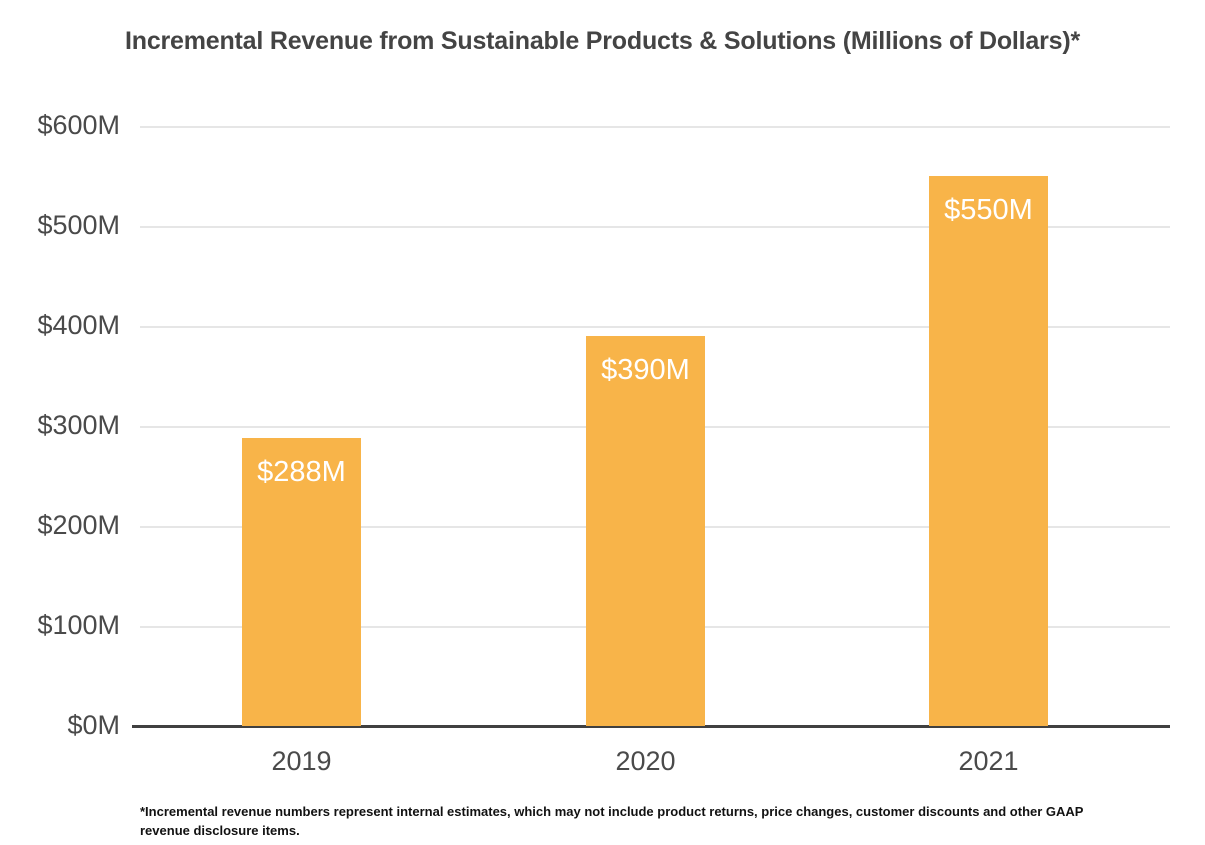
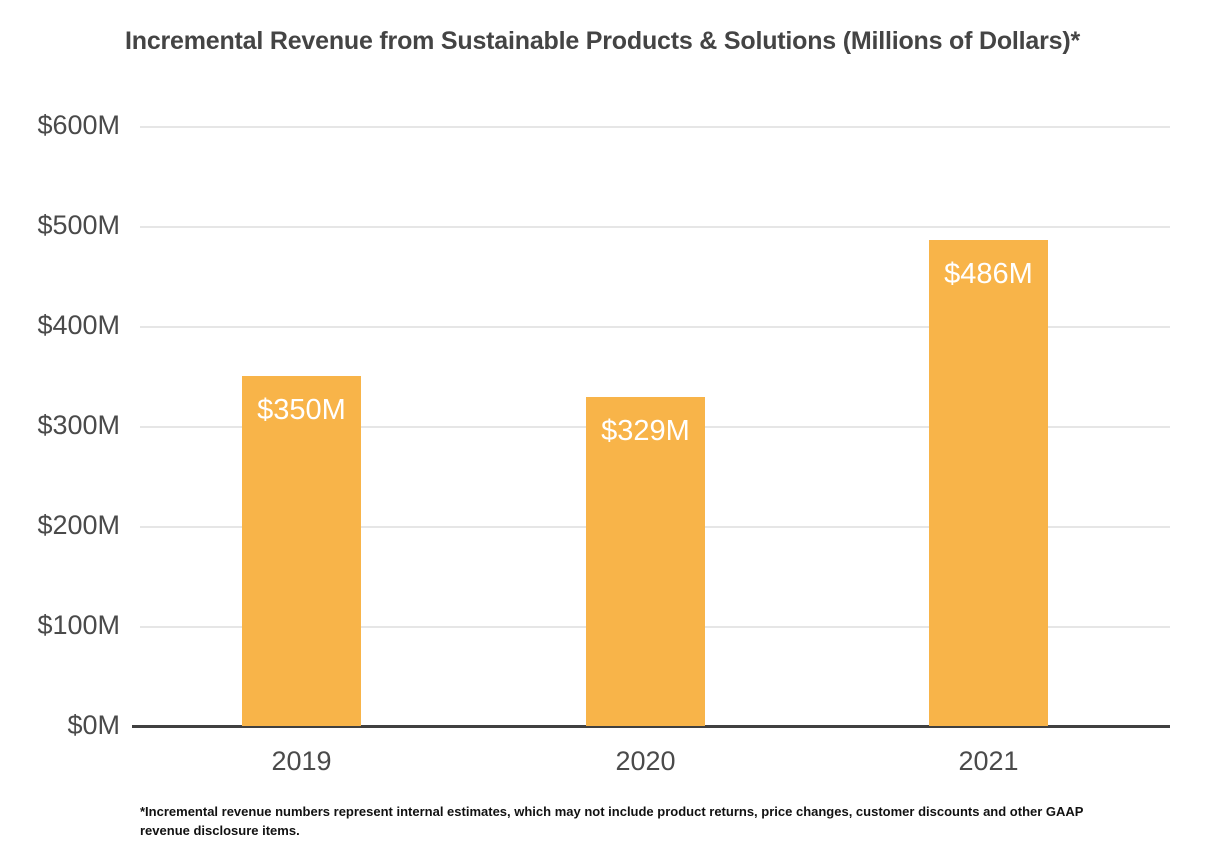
2019: $288M -> $350M
2020: $390M -> $329M
2021: $550M -> $486M
